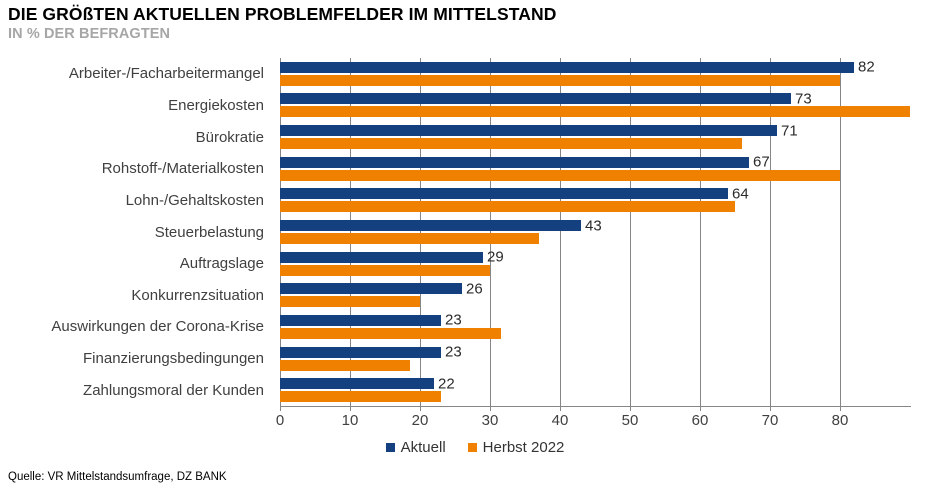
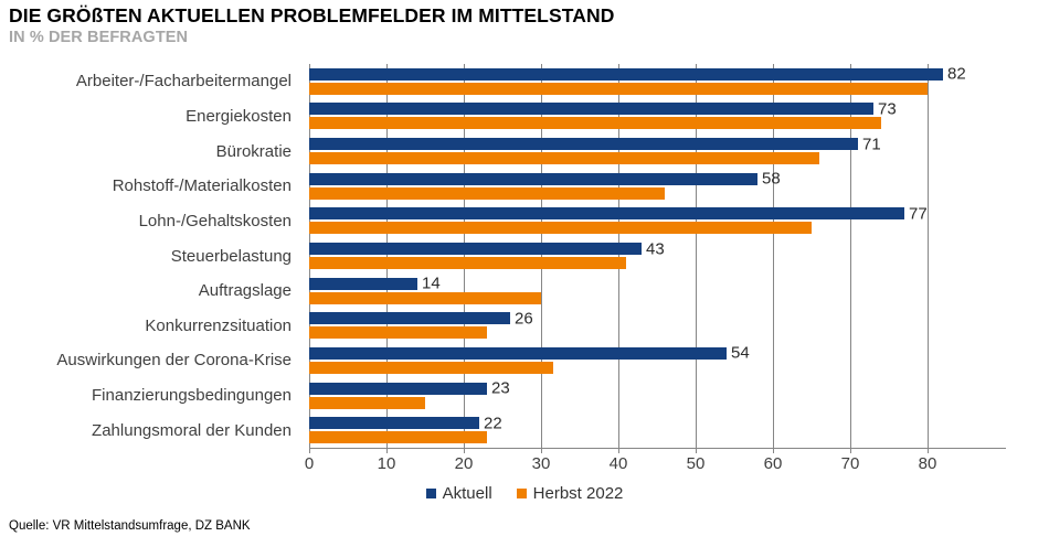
Herbst 2022/Energiekosten: 90 -> 74
Aktuell/Rohstoff-/Materialkosten: 67 -> 58
Herbst 2022/Rohstoff-/Materialkosten: 80 -> 46
Aktuell/Lohn-/Gehaltskosten: 64 -> 77
Herbst 2022/Steuerbelastung: 37 -> 41
Aktuell/Auftragslage: 29 -> 14
Herbst 2022/Konkurrenzsituation: 20 -> 23
Aktuell/Auswirkungen der Corona-Krise: 23 -> 54
Herbst 2022/Finanzierungsbedingungen: 18 -> 15
